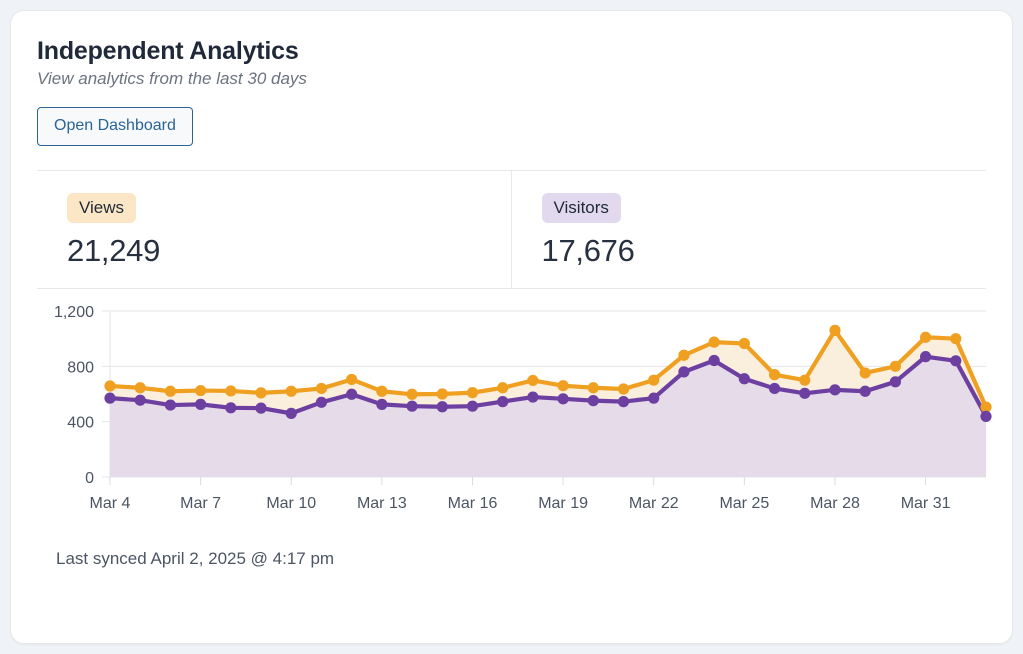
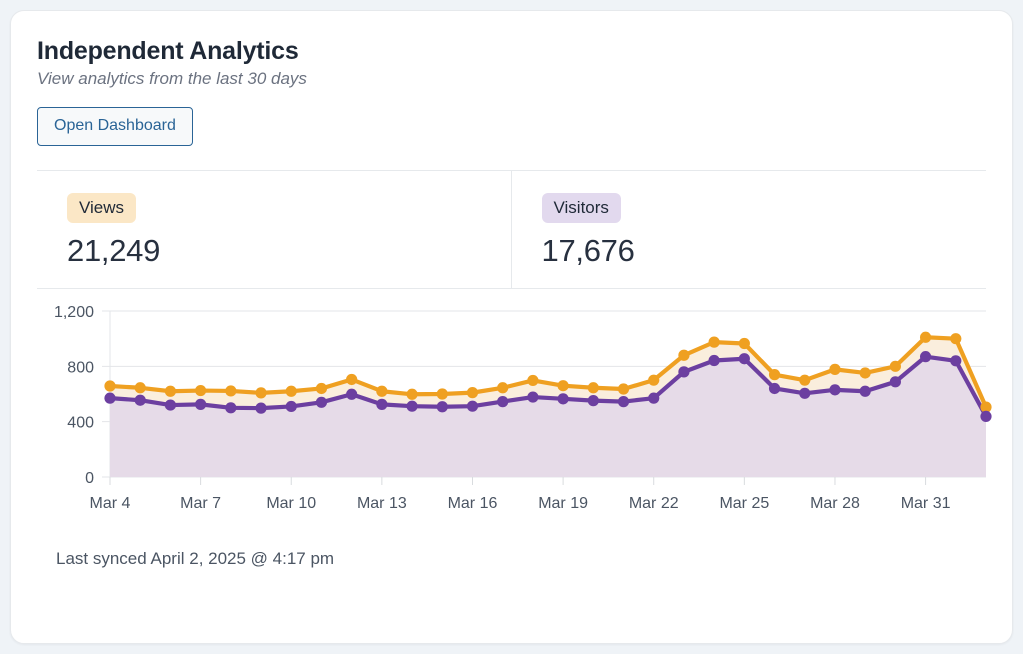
Visitors/Mar 10: 460 -> 510
Visitors/Mar 25: 710 -> 860
Views/Mar 28: 1060 -> 780
